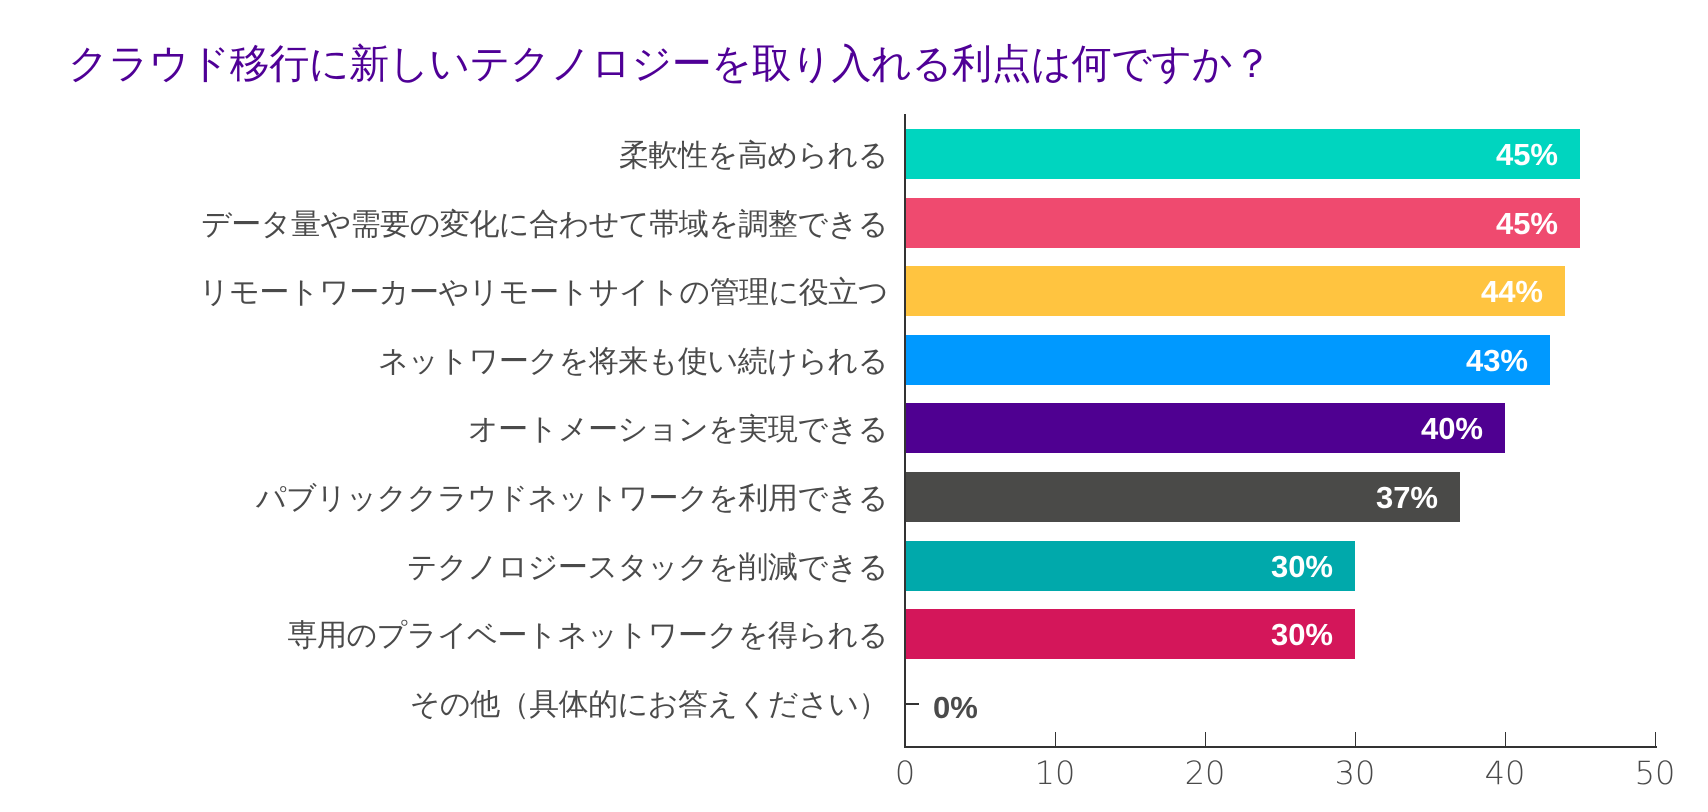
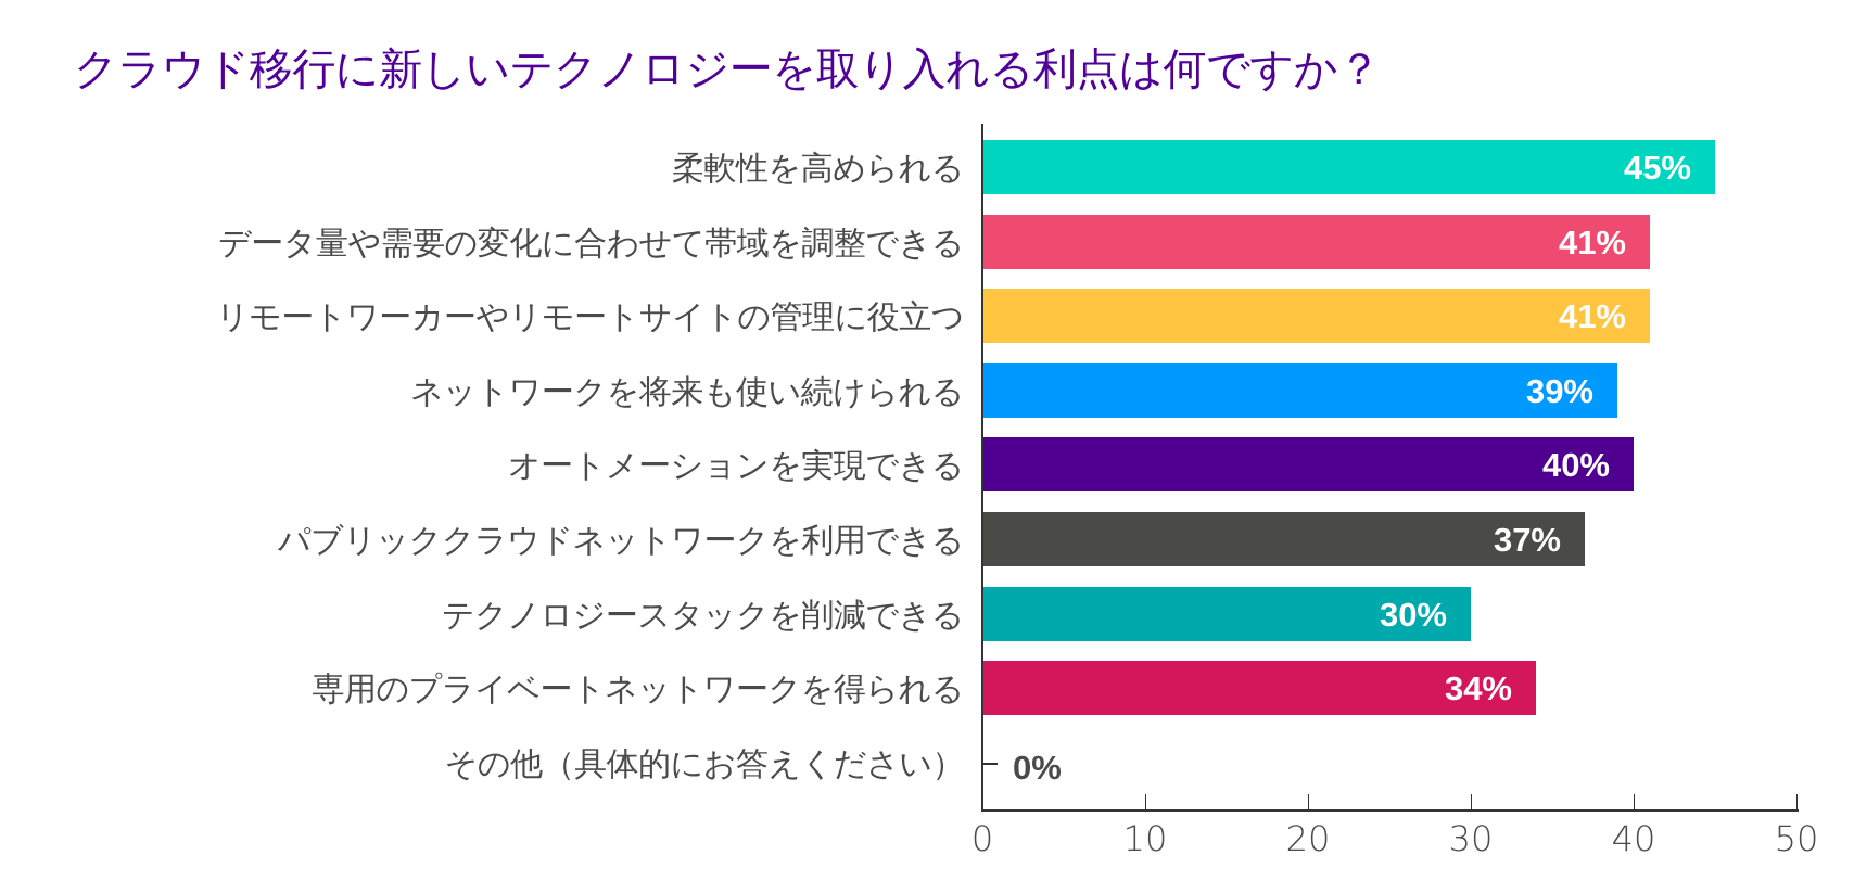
データ量や需要の変化に合わせて帯域を調整できる: 45% -> 41%
リモートワーカーやリモートサイトの管理に役立つ: 44% -> 41%
ネットワークを将来も使い続けられる: 43% -> 39%
専用のプライベートネットワークを得られる: 30% -> 34%
